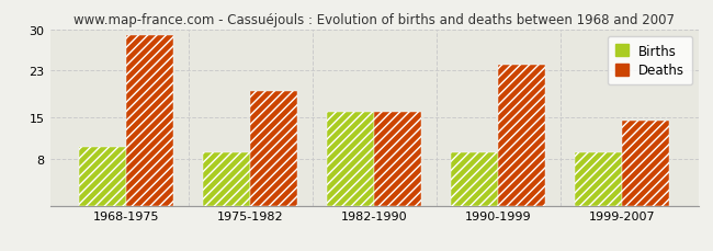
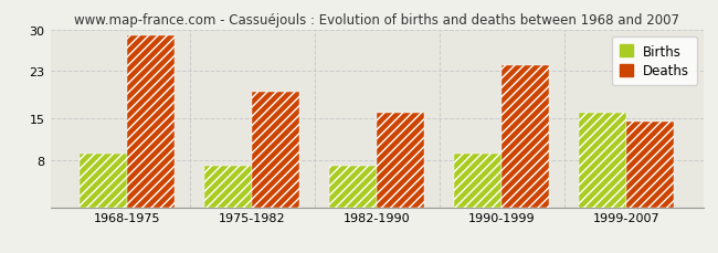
Births/1968-1975: 10 -> 9
Births/1975-1982: 9 -> 7
Births/1982-1990: 16 -> 7
Births/1999-2007: 9 -> 16
